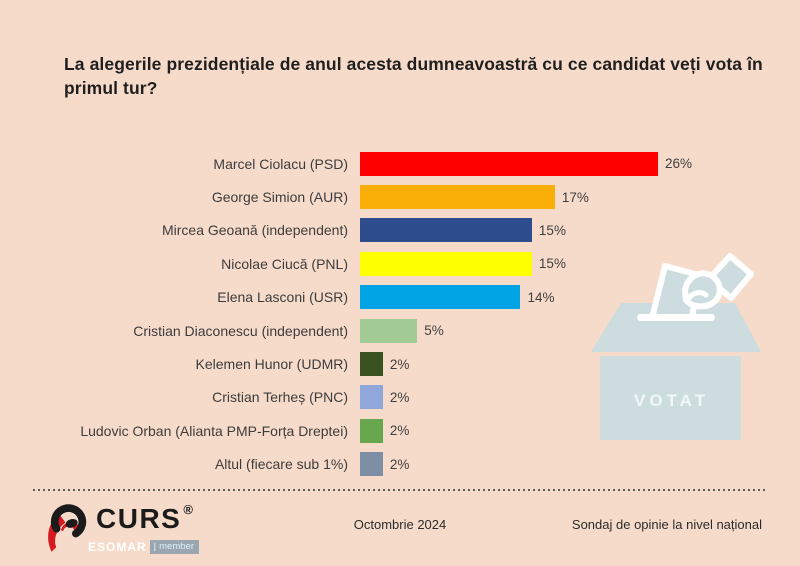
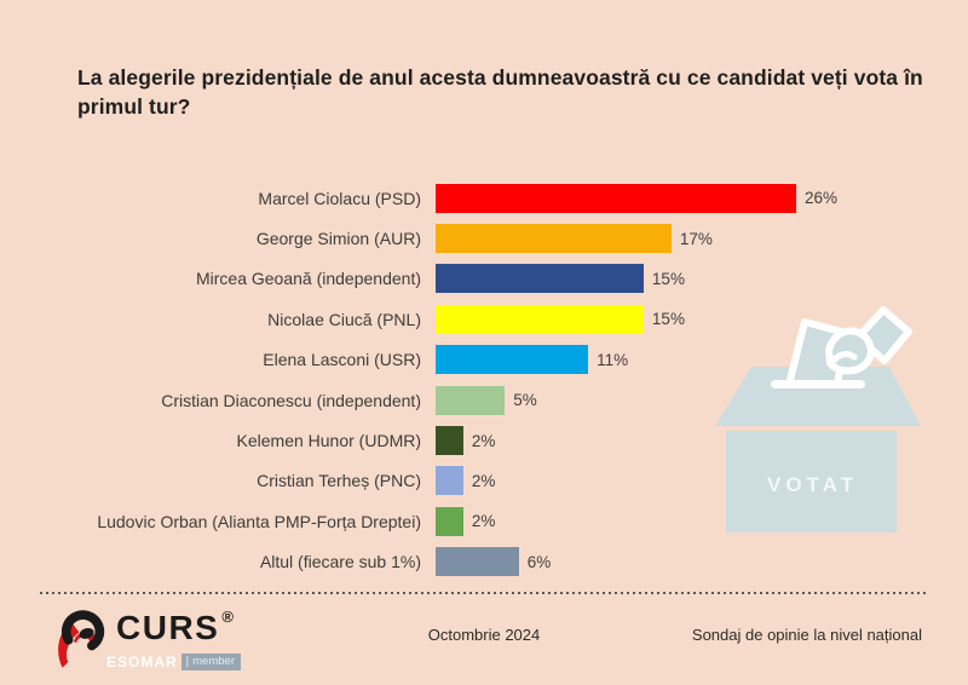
Elena Lasconi (USR): 14% -> 11%
Altul (fiecare sub 1%): 2% -> 6%
